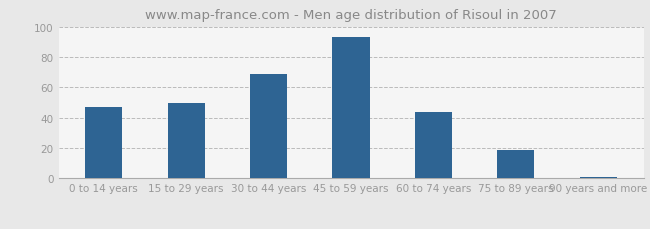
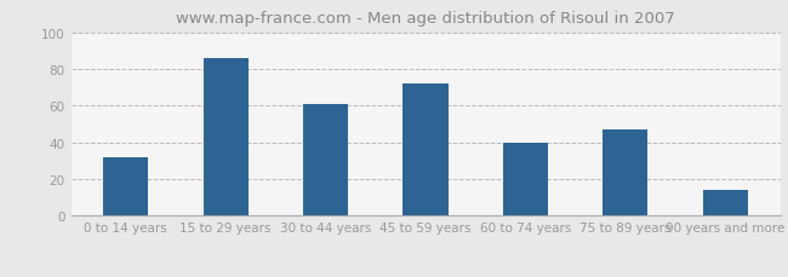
0 to 14 years: 47 -> 32
15 to 29 years: 50 -> 86
30 to 44 years: 69 -> 61
45 to 59 years: 93 -> 72
60 to 74 years: 44 -> 40
75 to 89 years: 19 -> 47
90 years and more: 1 -> 14
